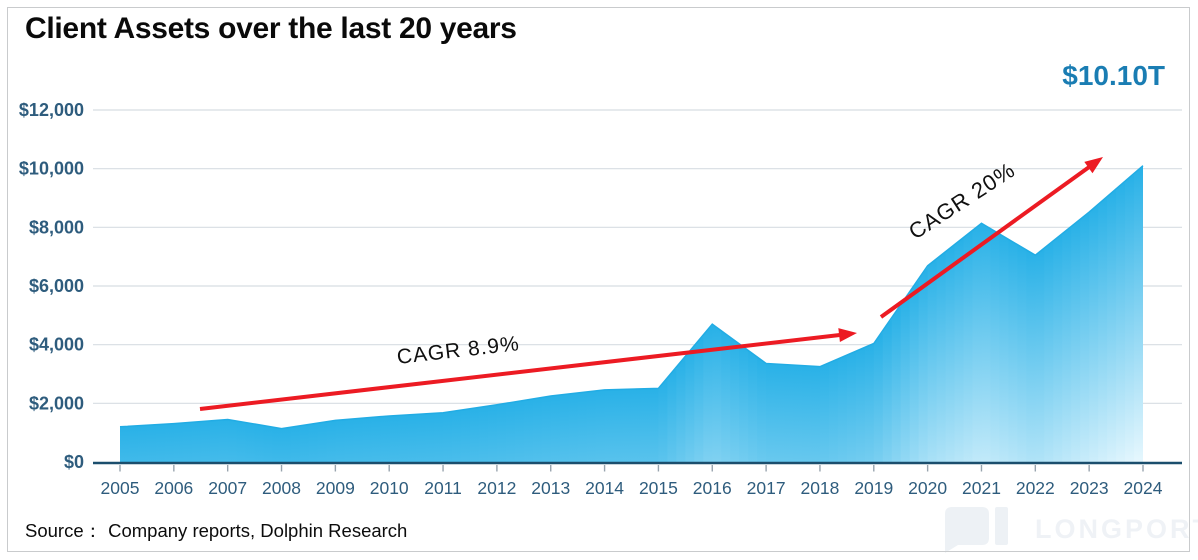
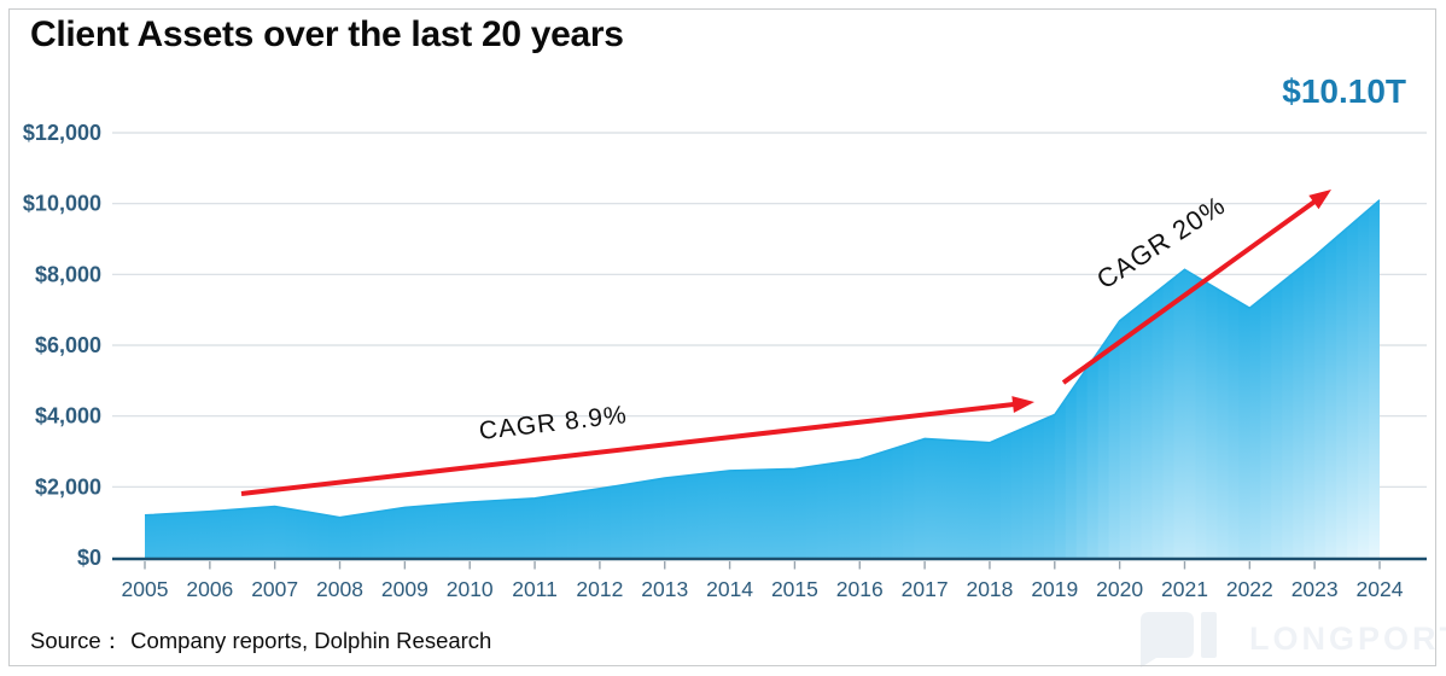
2016: $4700 -> $2800
